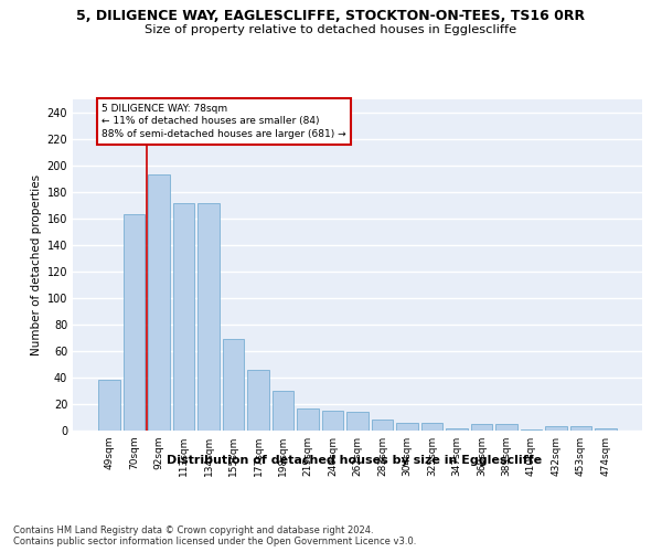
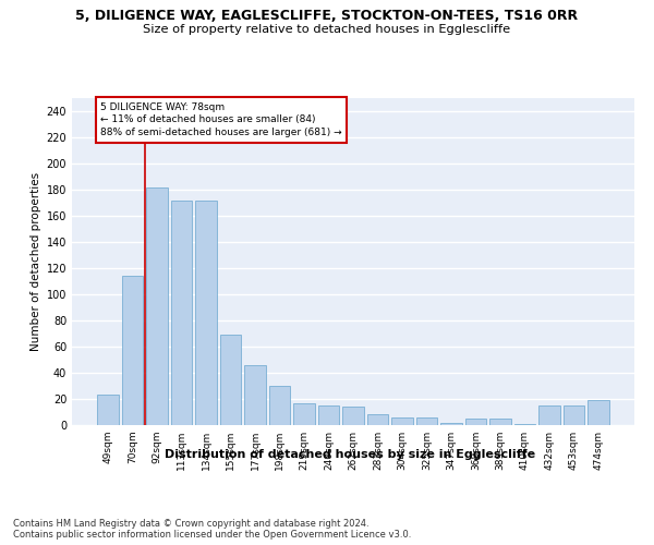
49sqm: 38 -> 23
70sqm: 163 -> 114
92sqm: 193 -> 182
432sqm: 3 -> 15
453sqm: 3 -> 15
474sqm: 2 -> 19
